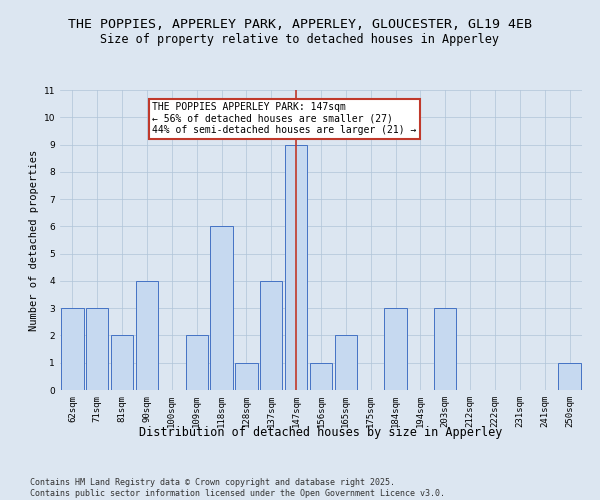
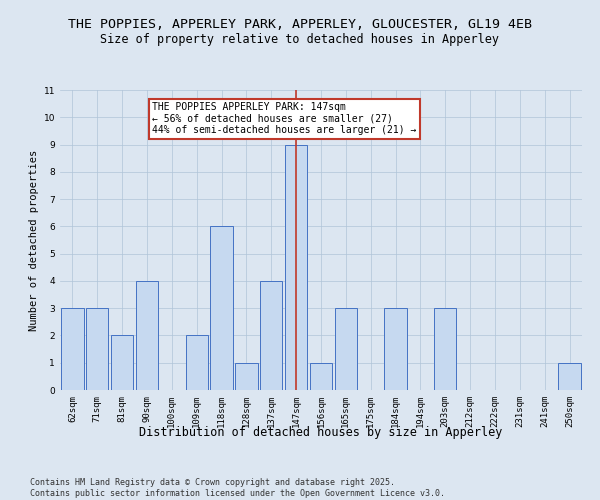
165sqm: 2 -> 3
